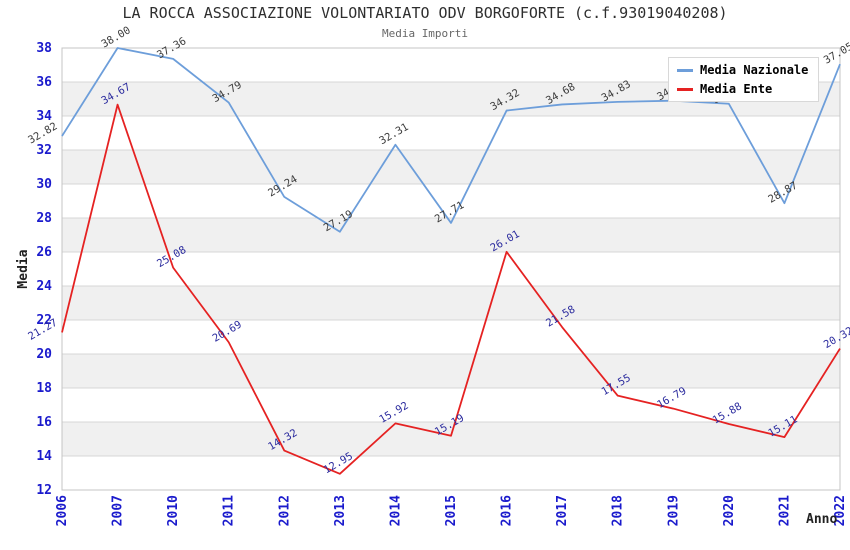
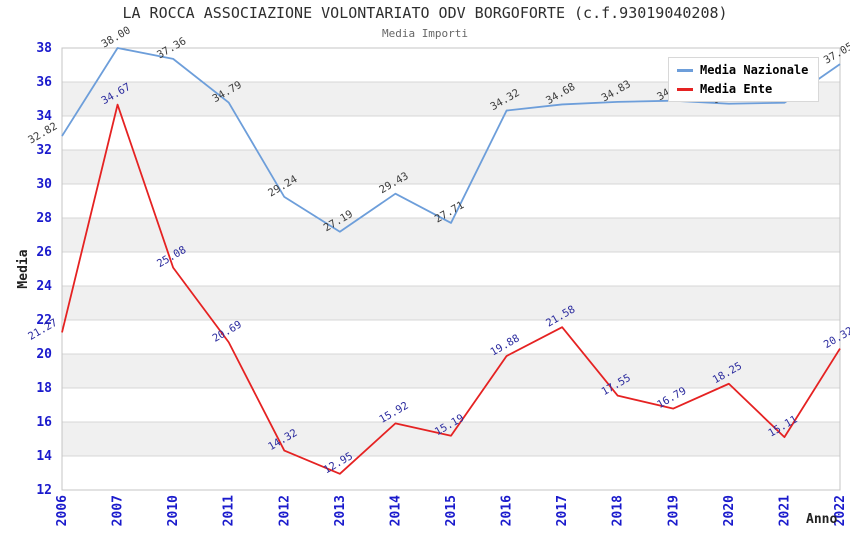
Media Nazionale/2014: 32.31 -> 29.43
Media Ente/2016: 26.01 -> 19.88
Media Ente/2020: 15.88 -> 18.25
Media Nazionale/2021: 28.87 -> 34.78
